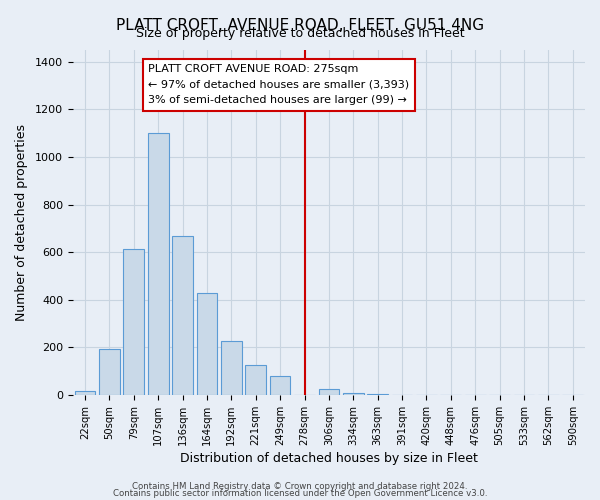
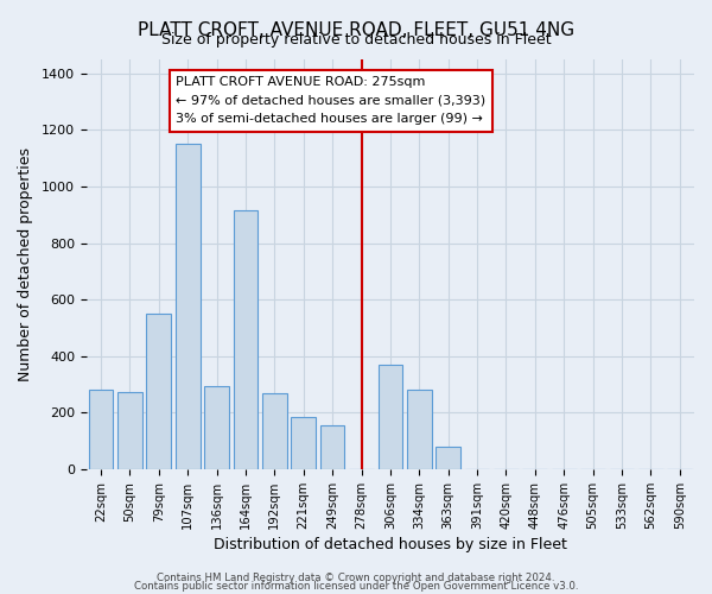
22sqm: 15 -> 280
50sqm: 195 -> 275
79sqm: 615 -> 550
107sqm: 1100 -> 1150
136sqm: 670 -> 295
164sqm: 430 -> 915
192sqm: 225 -> 270
221sqm: 125 -> 185
249sqm: 80 -> 155
306sqm: 25 -> 370
334sqm: 10 -> 280
363sqm: 5 -> 80
